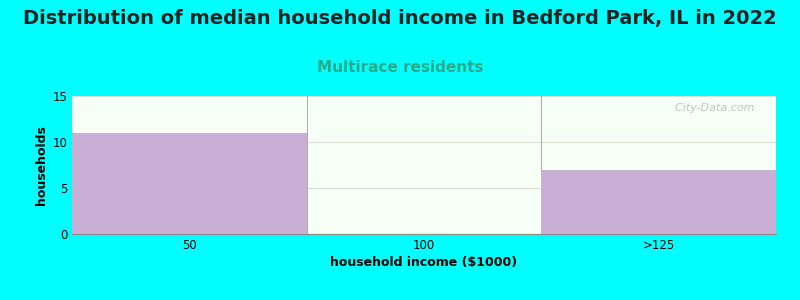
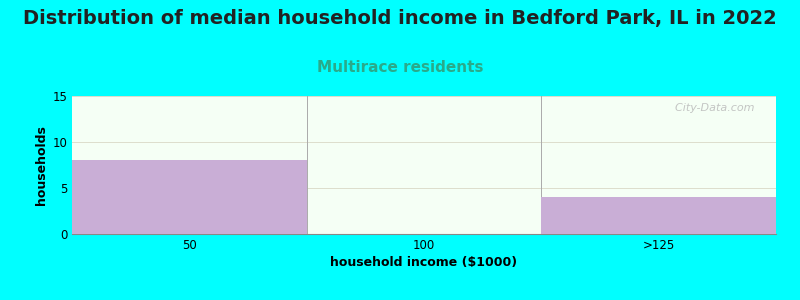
50: 11 -> 8
>125: 7 -> 4
